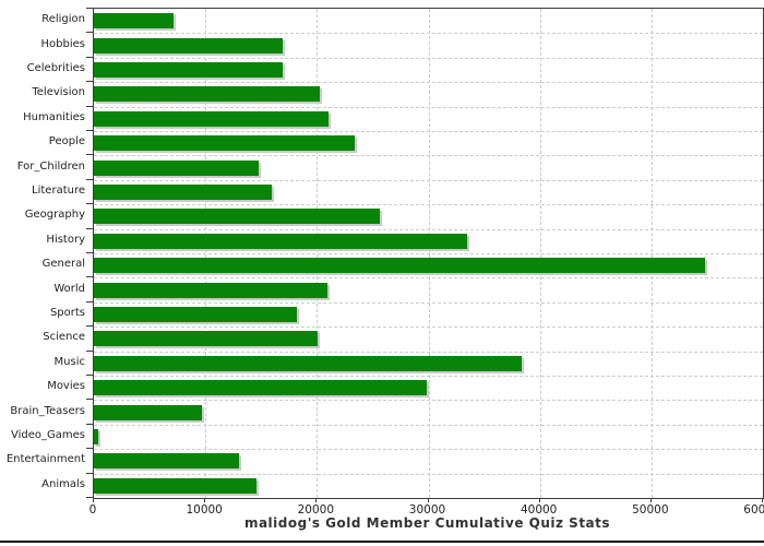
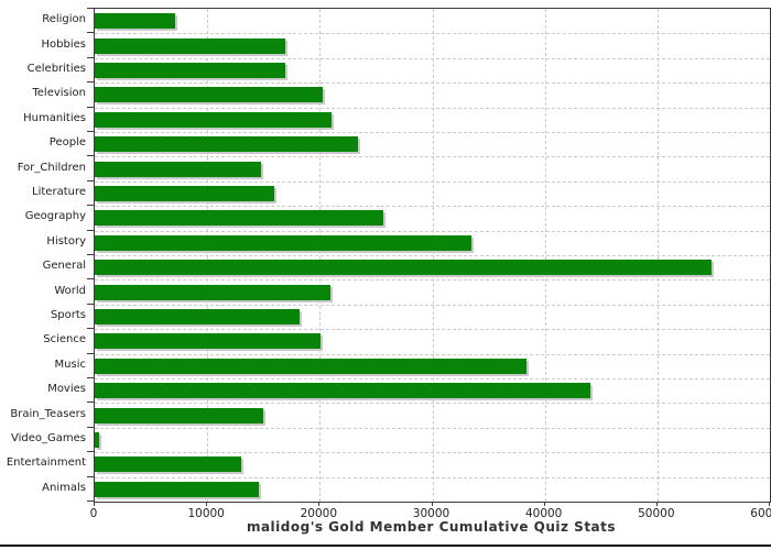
Movies: 30000 -> 44000
Brain_Teasers: 10000 -> 15000
